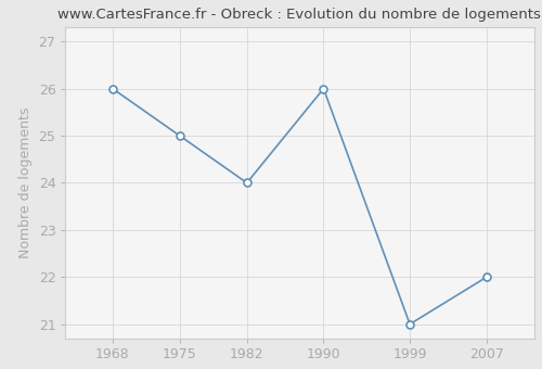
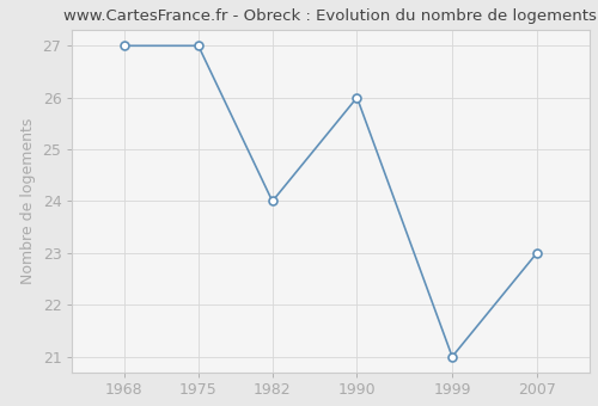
1968: 26 -> 27
1975: 25 -> 27
2007: 22 -> 23
